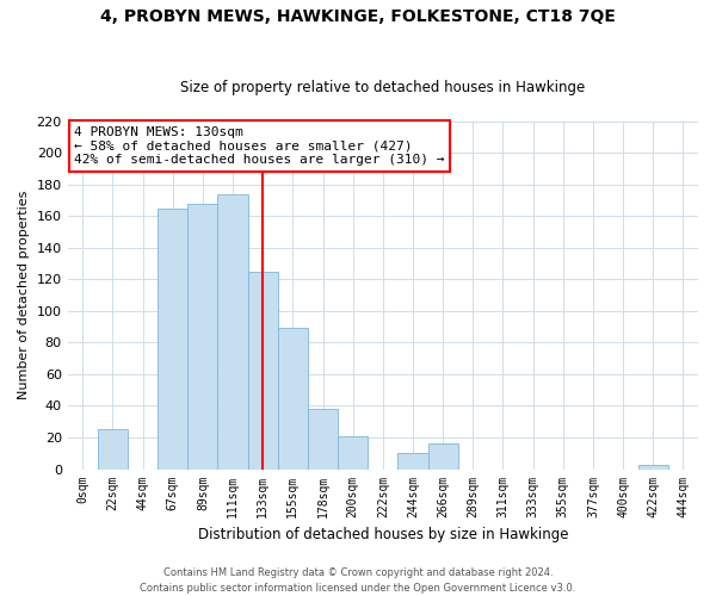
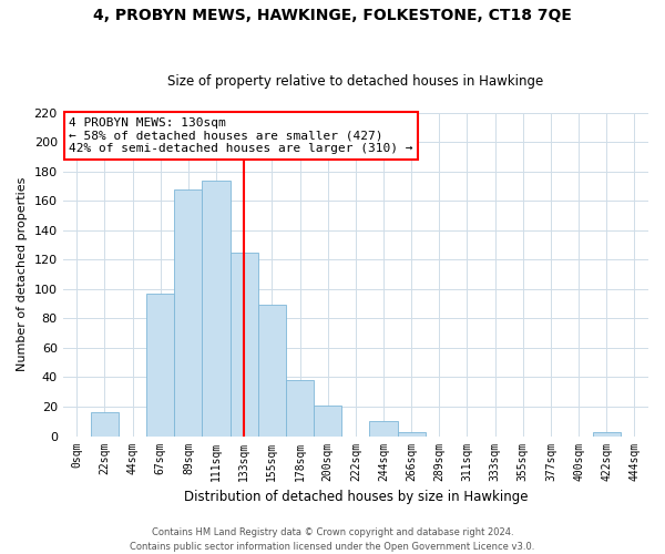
22sqm: 25 -> 16
67sqm: 165 -> 97
266sqm: 16 -> 3
